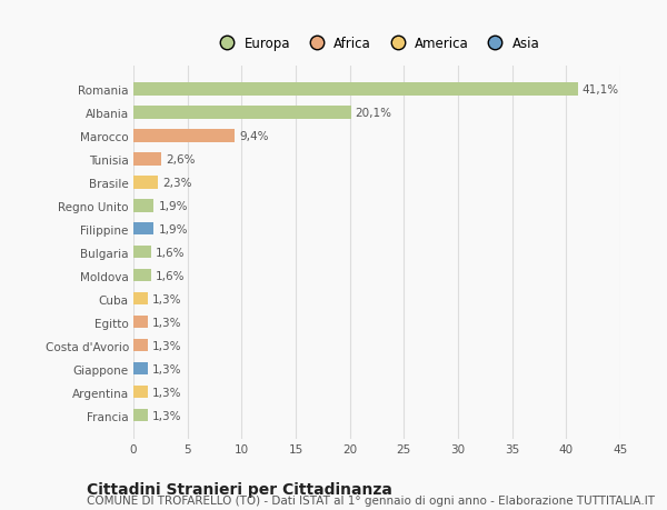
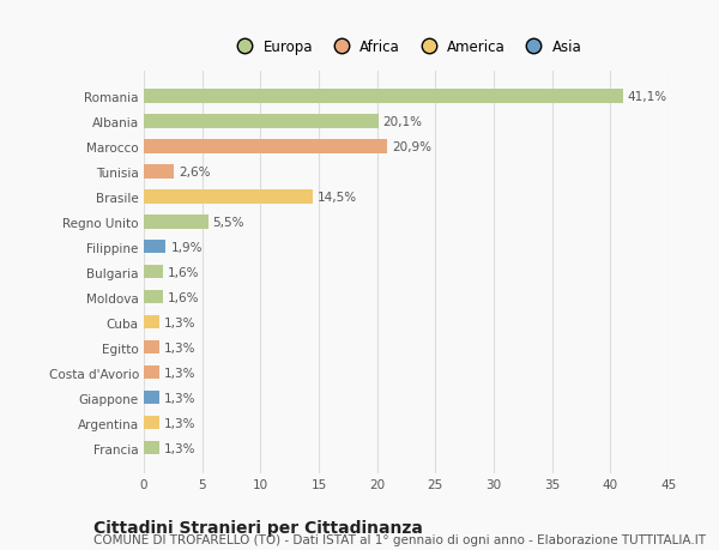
Marocco: 9,4% -> 20,9%
Brasile: 2,3% -> 14,5%
Regno Unito: 1,9% -> 5,5%
